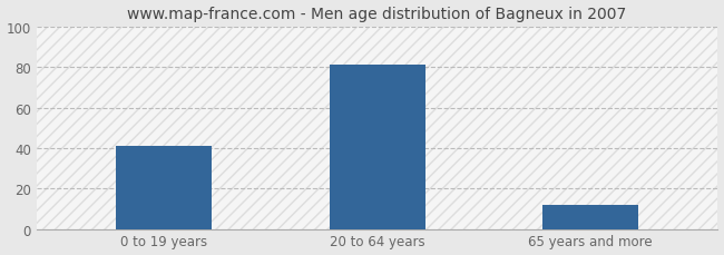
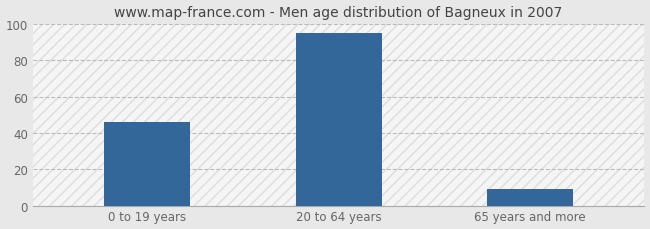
0 to 19 years: 41 -> 46
20 to 64 years: 81 -> 95
65 years and more: 12 -> 9
